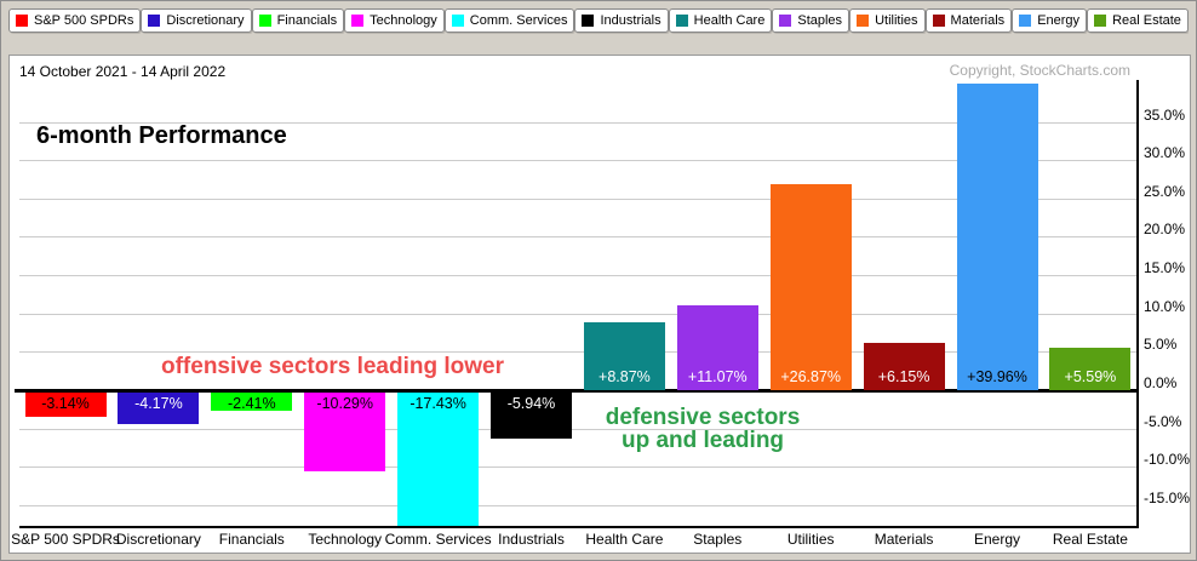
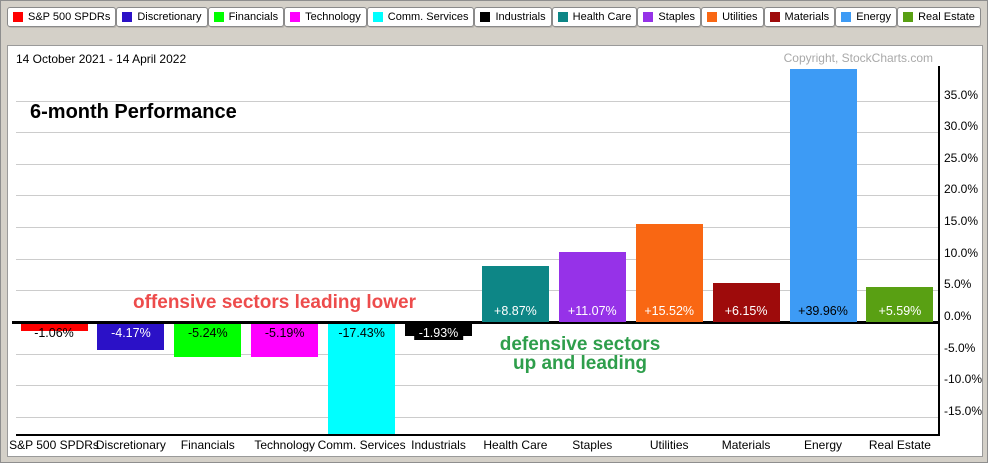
S&P 500 SPDRs: -3.14% -> -1.06%
Financials: -2.41% -> -5.24%
Technology: -10.29% -> -5.19%
Industrials: -5.94% -> -1.93%
Utilities: +26.87% -> +15.52%
